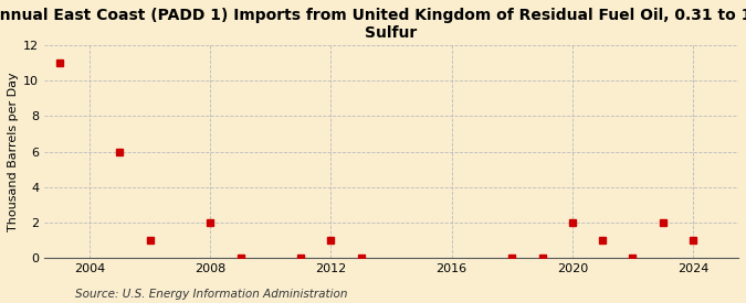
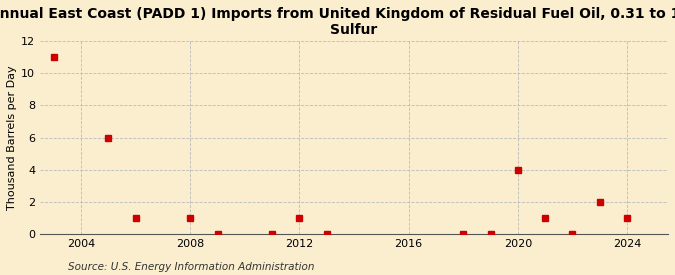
2008: 2 -> 1
2020: 2 -> 4
